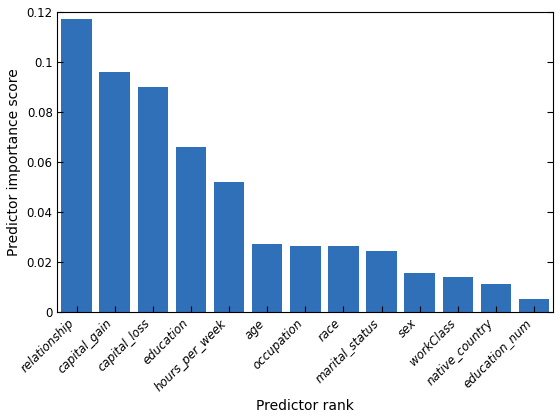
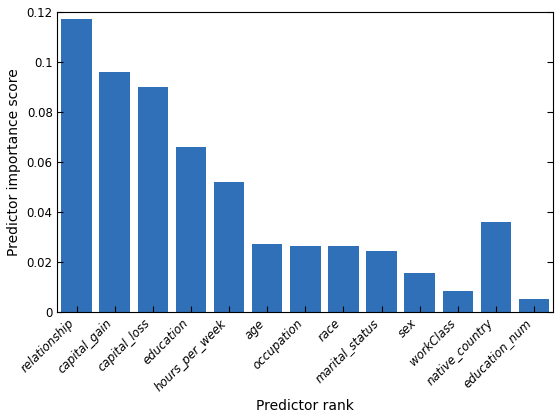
workClass: 0.0140 -> 0.0085
native_country: 0.0110 -> 0.0360
